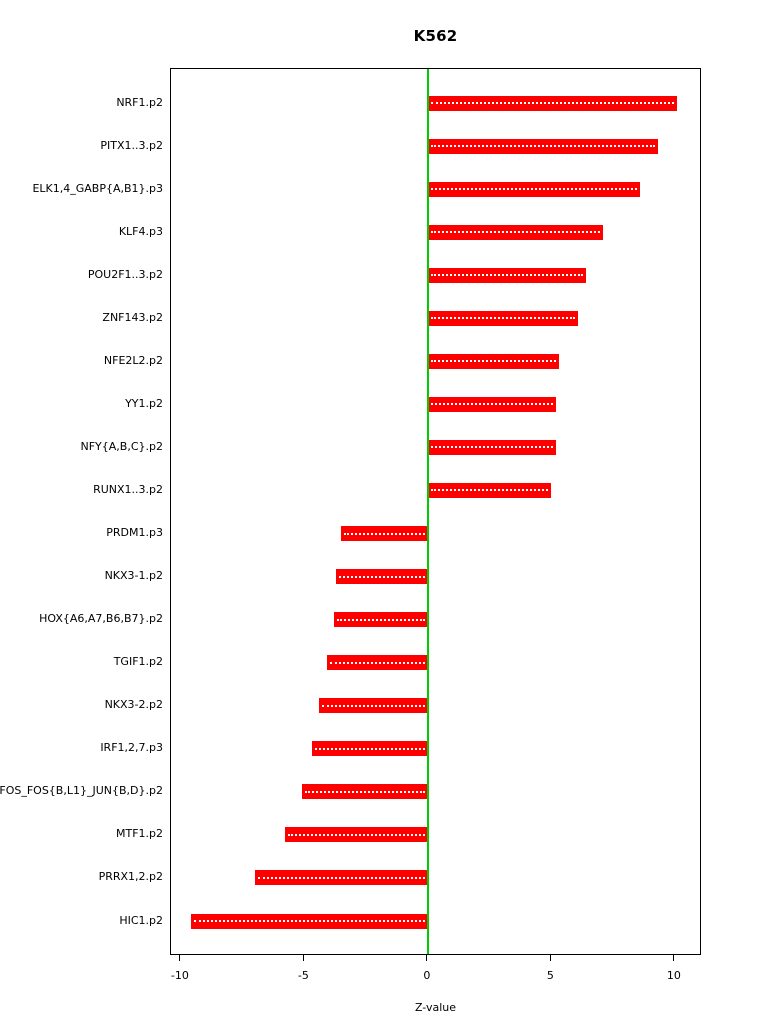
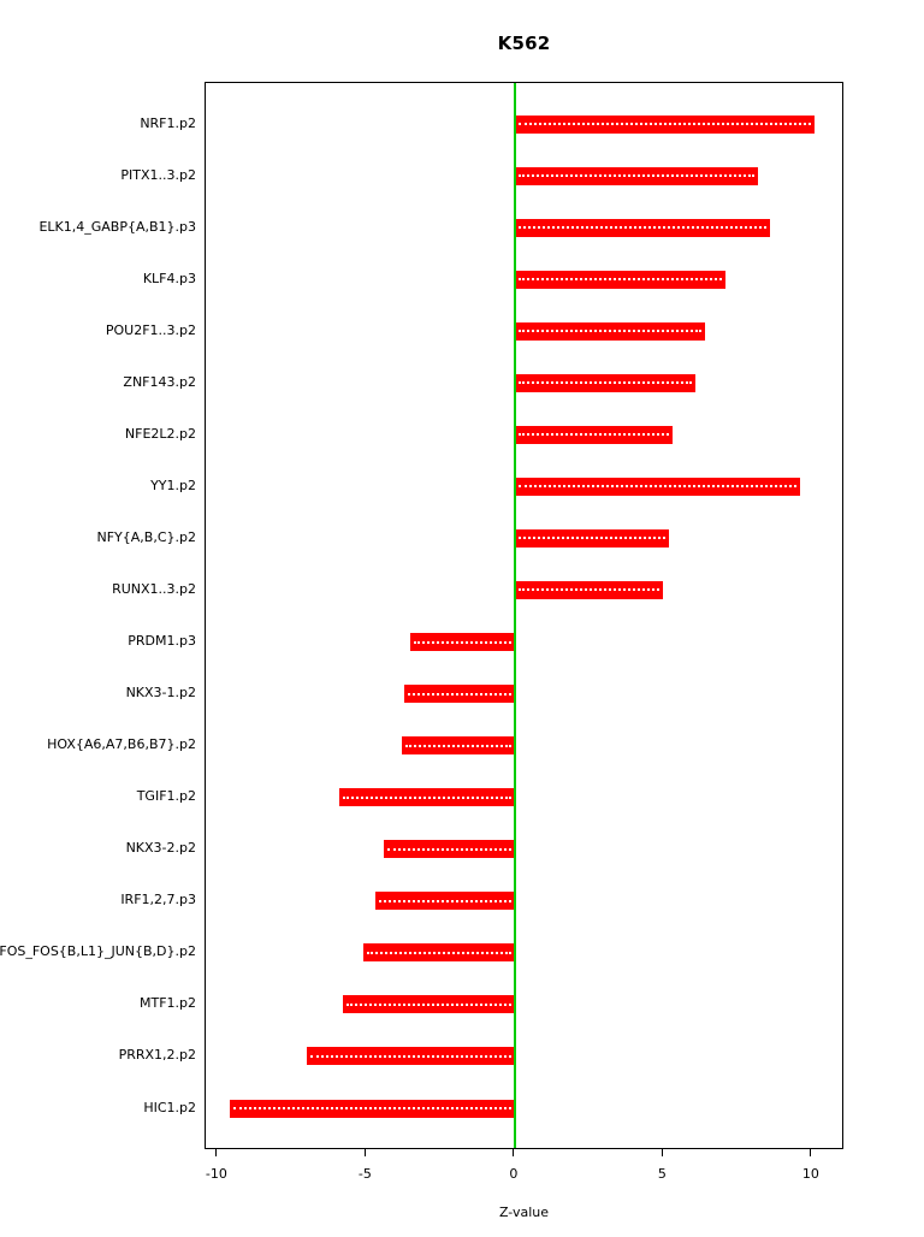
PITX1..3.p2: 9.3 -> 8.2
YY1.p2: 5.2 -> 9.6
TGIF1.p2: -4.1 -> -5.9
